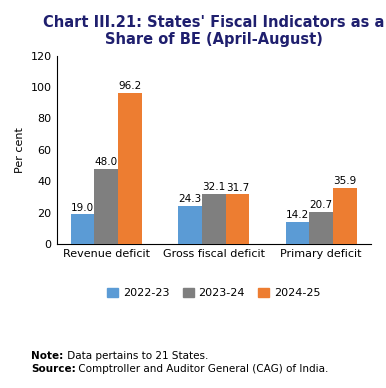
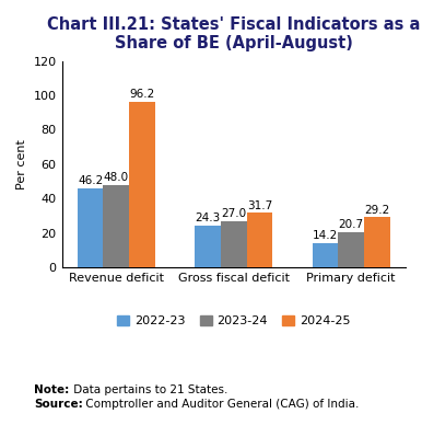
2022-23/Revenue deficit: 19.0 -> 46.2
2023-24/Gross fiscal deficit: 32.1 -> 27.0
2024-25/Primary deficit: 35.9 -> 29.2
